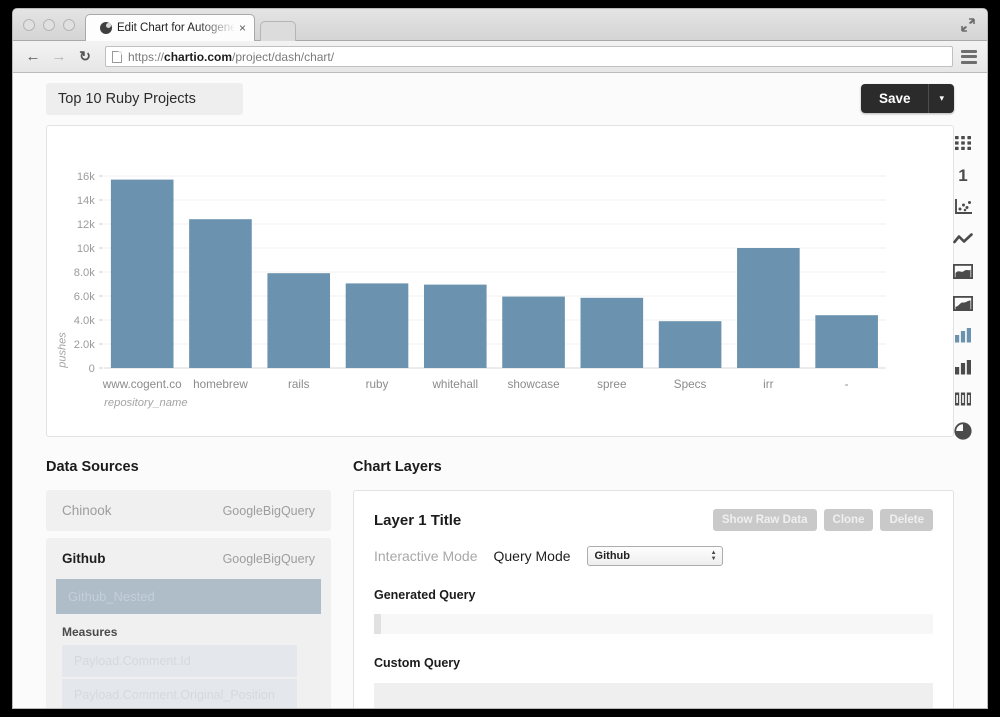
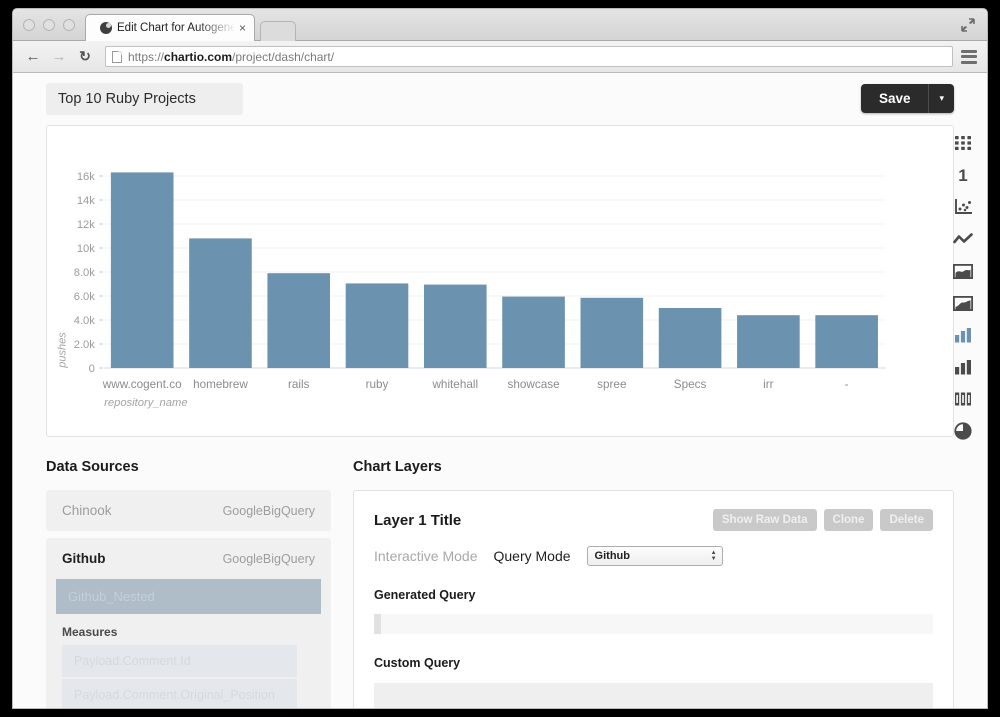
www.cogent.co: 15.7k -> 16.3k
homebrew: 12.4k -> 10.8k
Specs: 3.9k -> 5.0k
irr: 10.0k -> 4.4k
